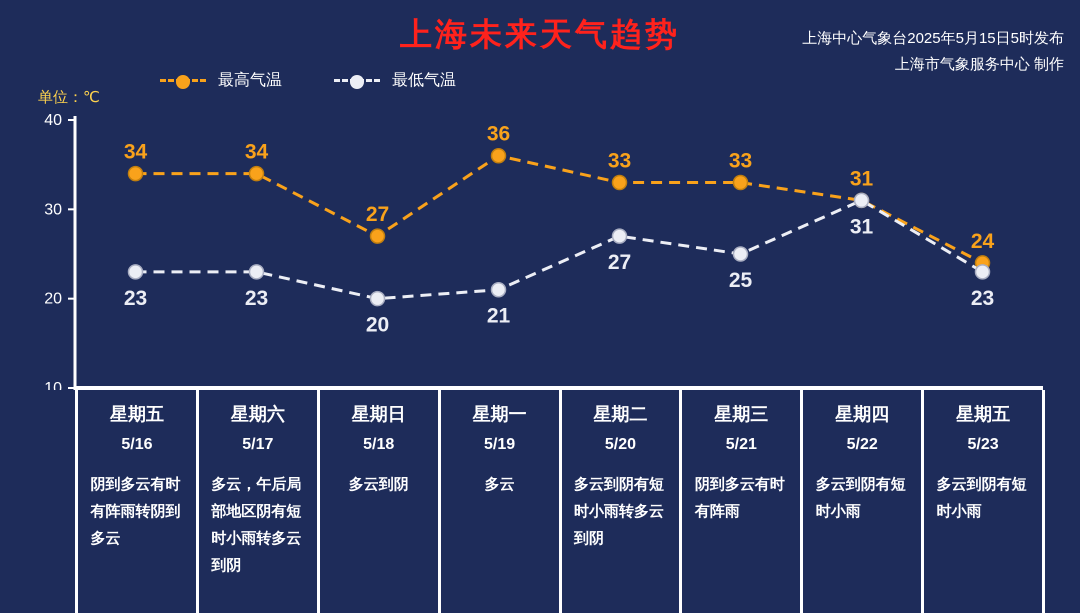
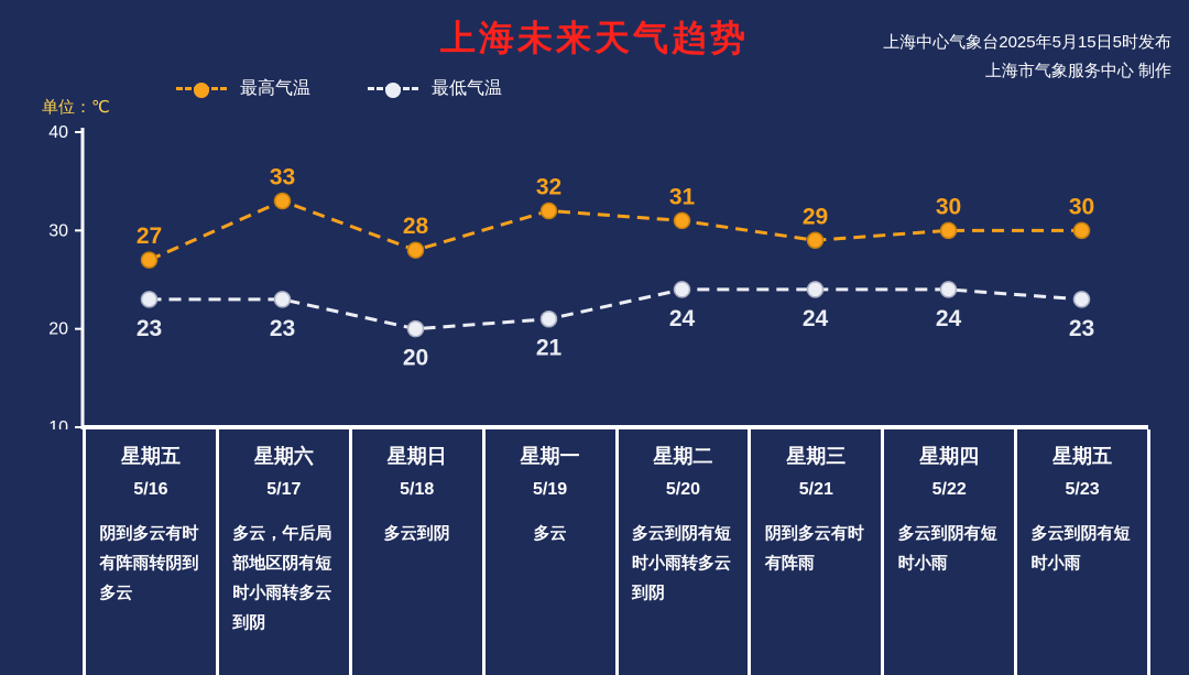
最高气温/5/16: 34 -> 27
最高气温/5/17: 34 -> 33
最高气温/5/18: 27 -> 28
最高气温/5/19: 36 -> 32
最高气温/5/20: 33 -> 31
最低气温/5/20: 27 -> 24
最高气温/5/21: 33 -> 29
最低气温/5/21: 25 -> 24
最高气温/5/22: 31 -> 30
最低气温/5/22: 31 -> 24
最高气温/5/23: 24 -> 30
